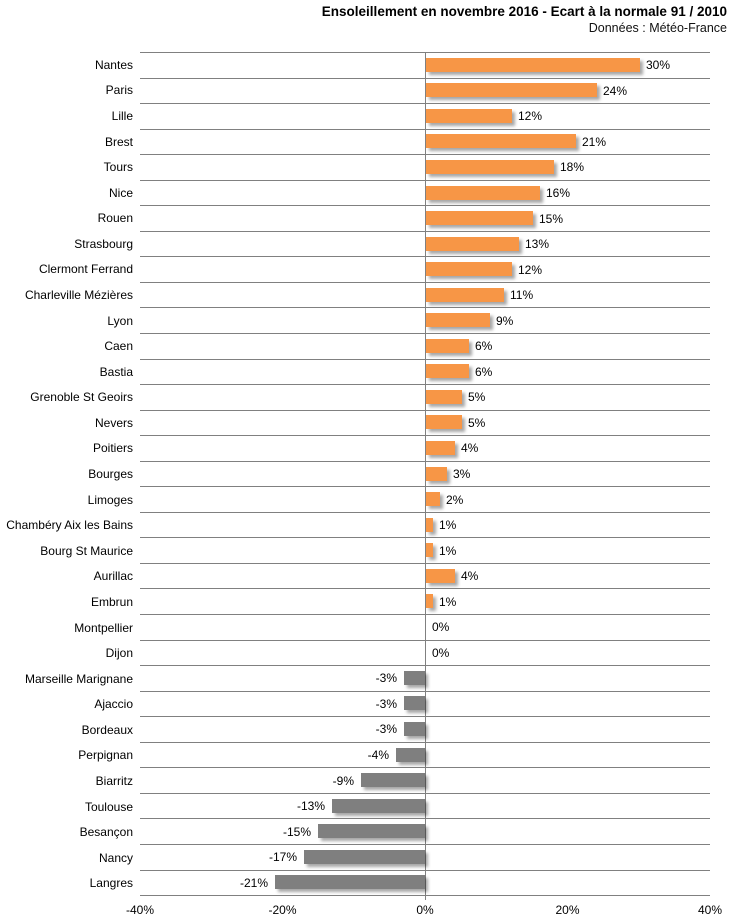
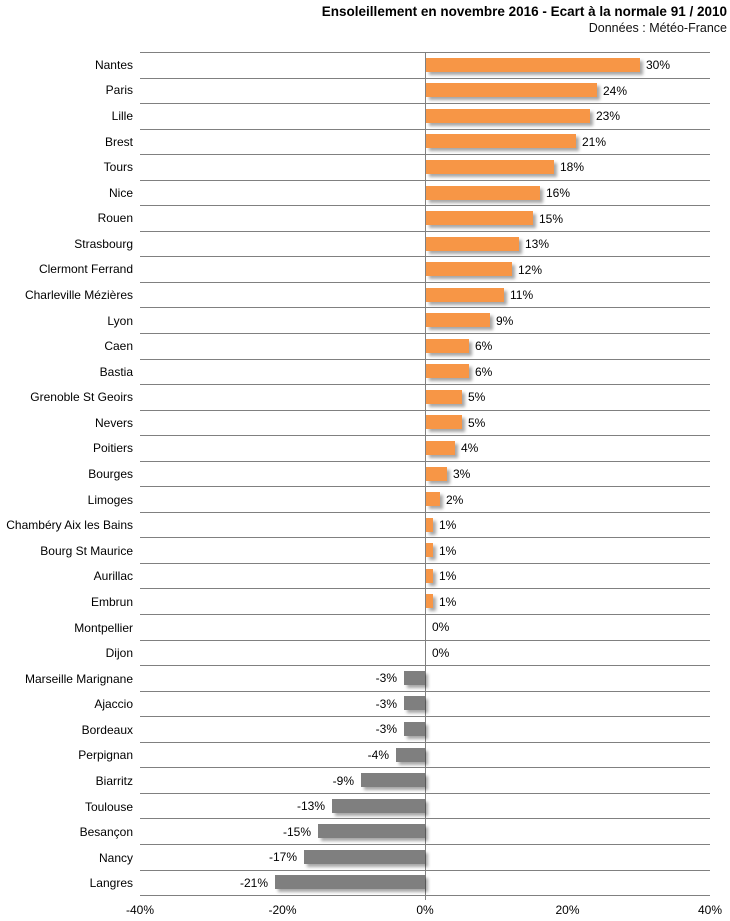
Lille: 12% -> 23%
Aurillac: 4% -> 1%
